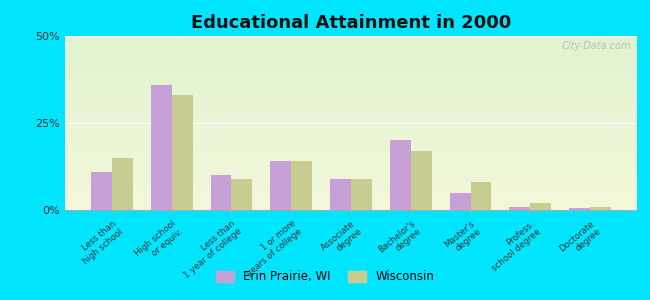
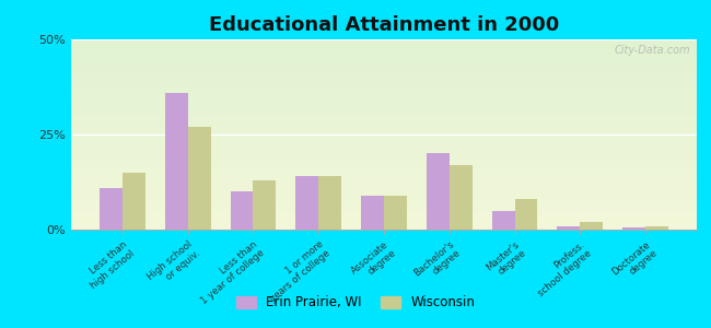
Wisconsin/High school or equiv.: 33% -> 27%
Wisconsin/Less than 1 year of college: 9% -> 13%
